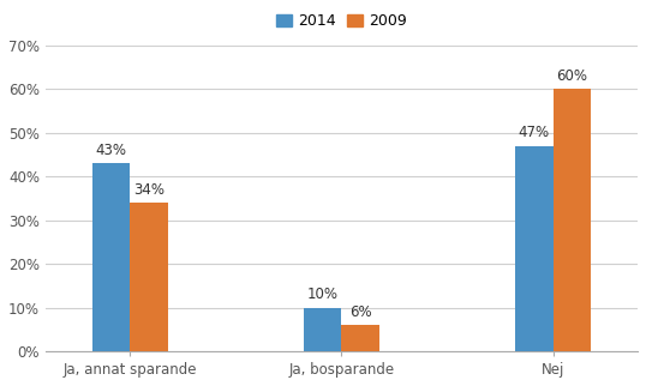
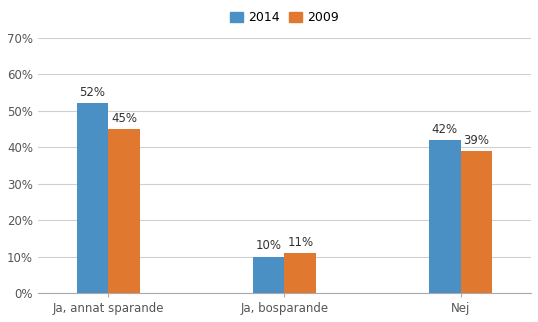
2014/Ja, annat sparande: 43% -> 52%
2009/Ja, annat sparande: 34% -> 45%
2009/Ja, bosparande: 6% -> 11%
2014/Nej: 47% -> 42%
2009/Nej: 60% -> 39%
